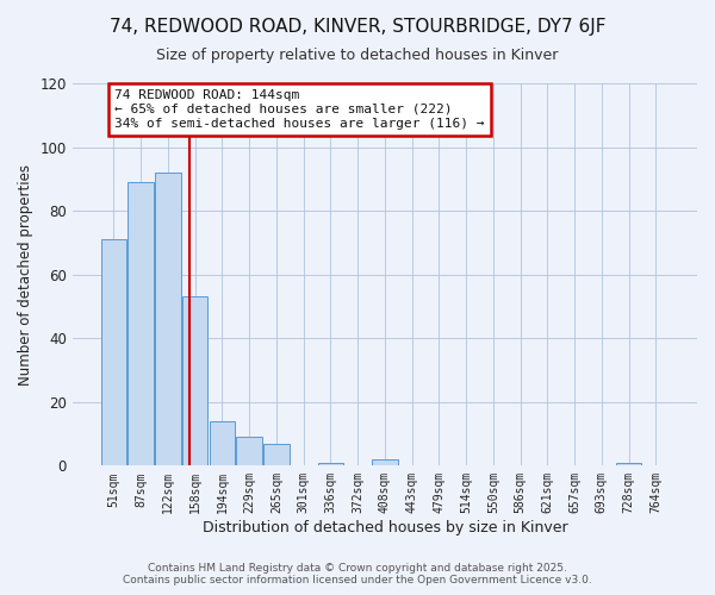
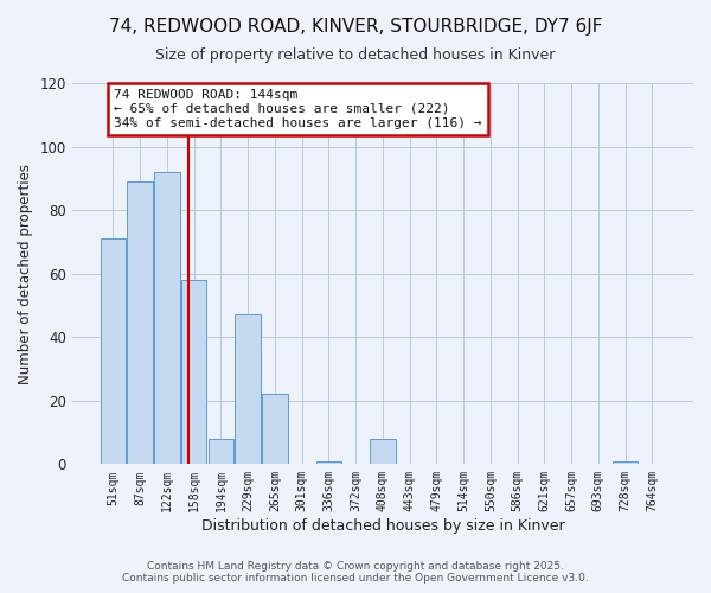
158sqm: 53 -> 58
194sqm: 14 -> 8
229sqm: 9 -> 47
265sqm: 7 -> 22
408sqm: 2 -> 8
